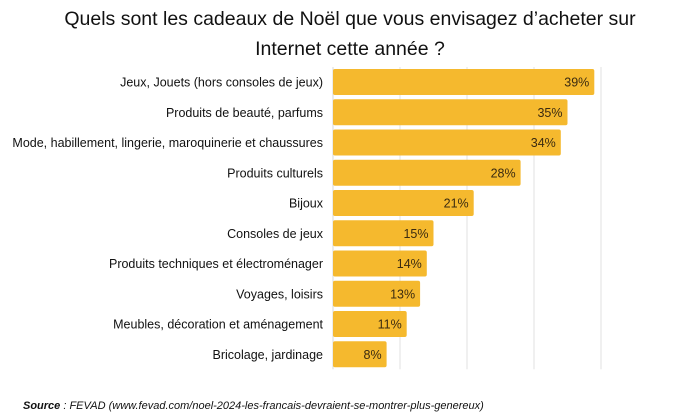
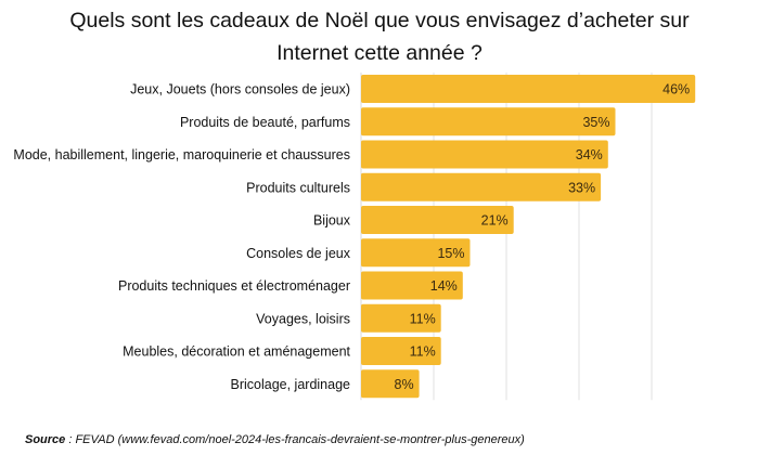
Jeux, Jouets (hors consoles de jeux): 39% -> 46%
Produits culturels: 28% -> 33%
Voyages, loisirs: 13% -> 11%
